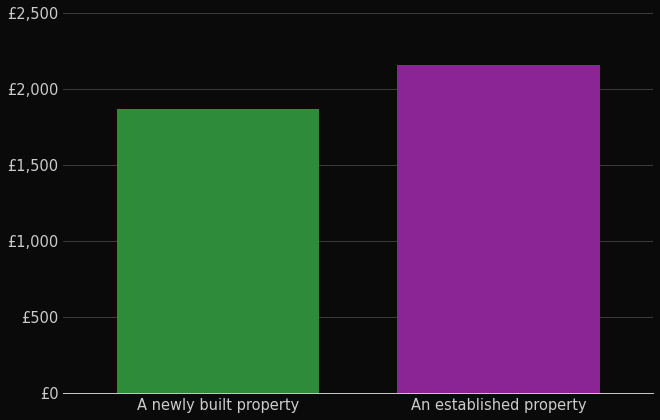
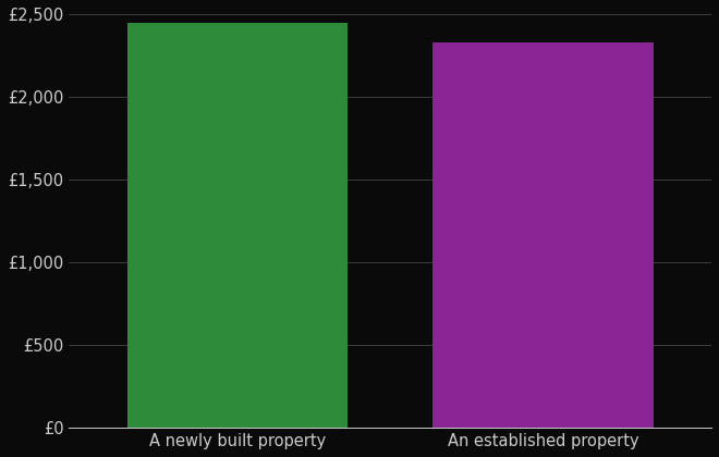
A newly built property: £1,870 -> £2,450
An established property: £2,160 -> £2,330
